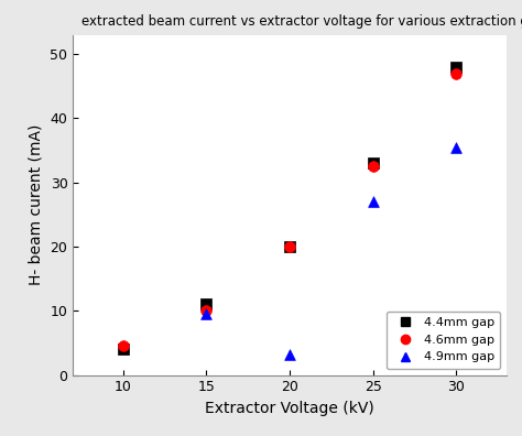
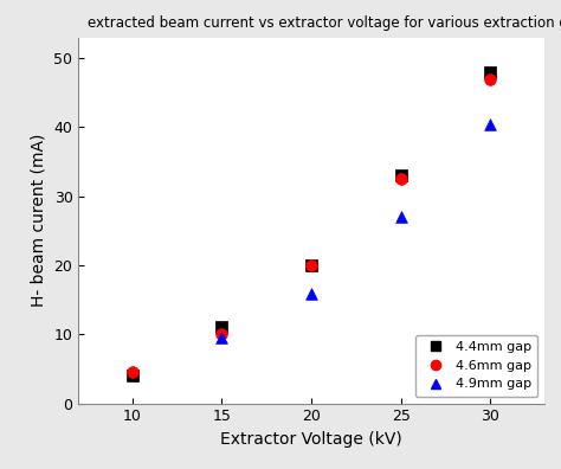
4.9mm gap/20: 3.2 -> 15.8
4.9mm gap/30: 35.4 -> 40.5
